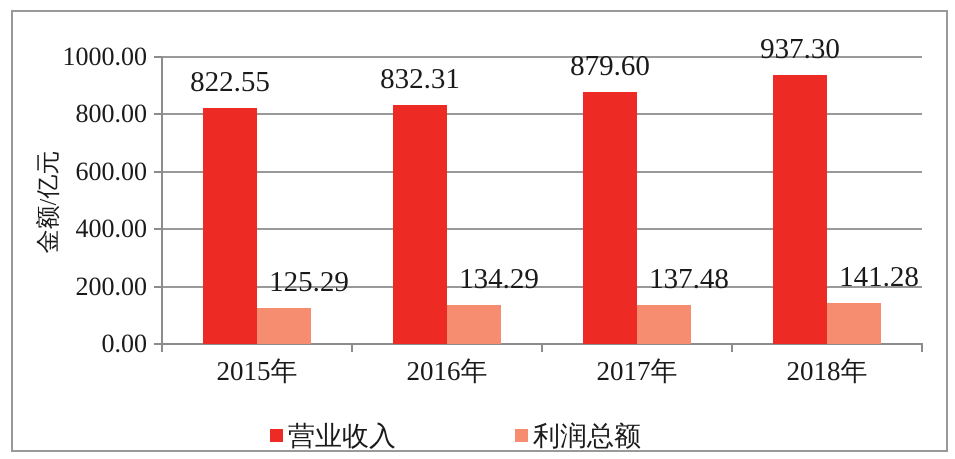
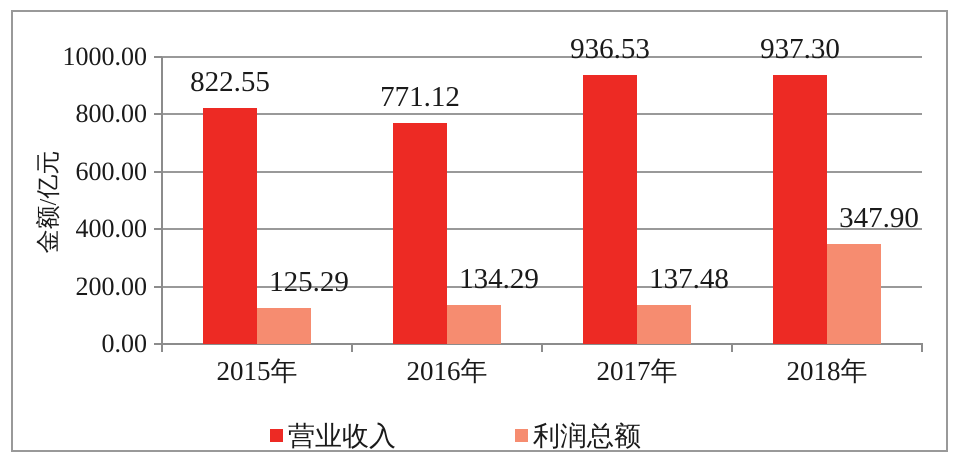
营业收入/2016年: 832.31 -> 771.12
营业收入/2017年: 879.60 -> 936.53
利润总额/2018年: 141.28 -> 347.90
